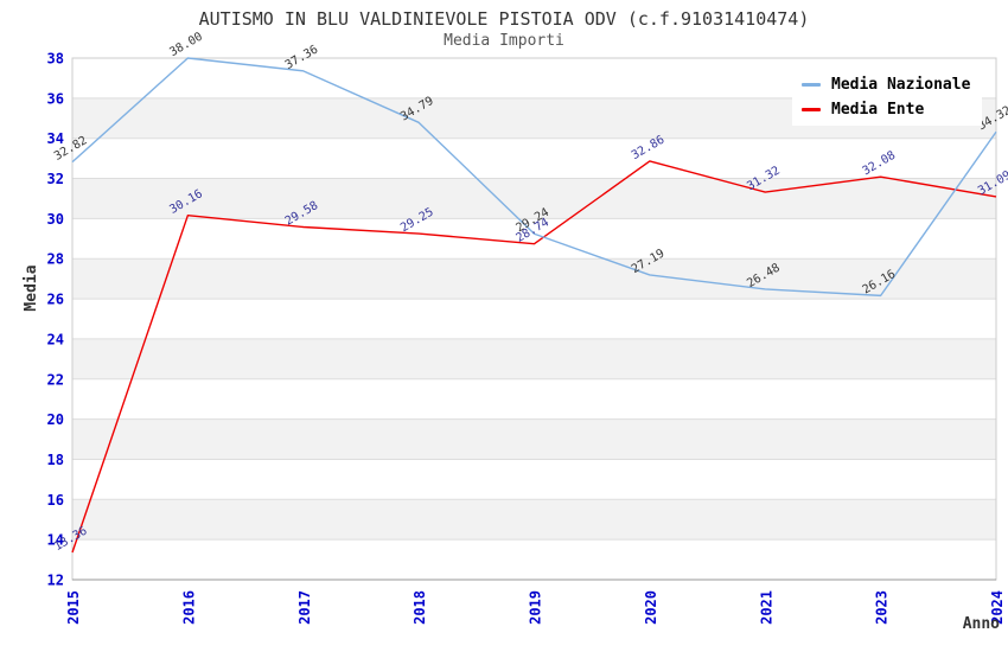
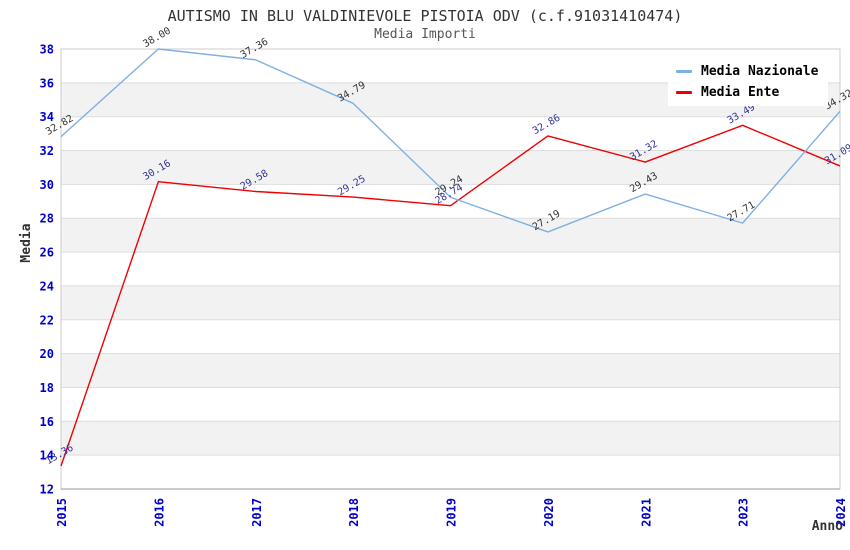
Media Nazionale/2021: 26.48 -> 29.43
Media Nazionale/2023: 26.16 -> 27.71
Media Ente/2023: 32.08 -> 33.49
